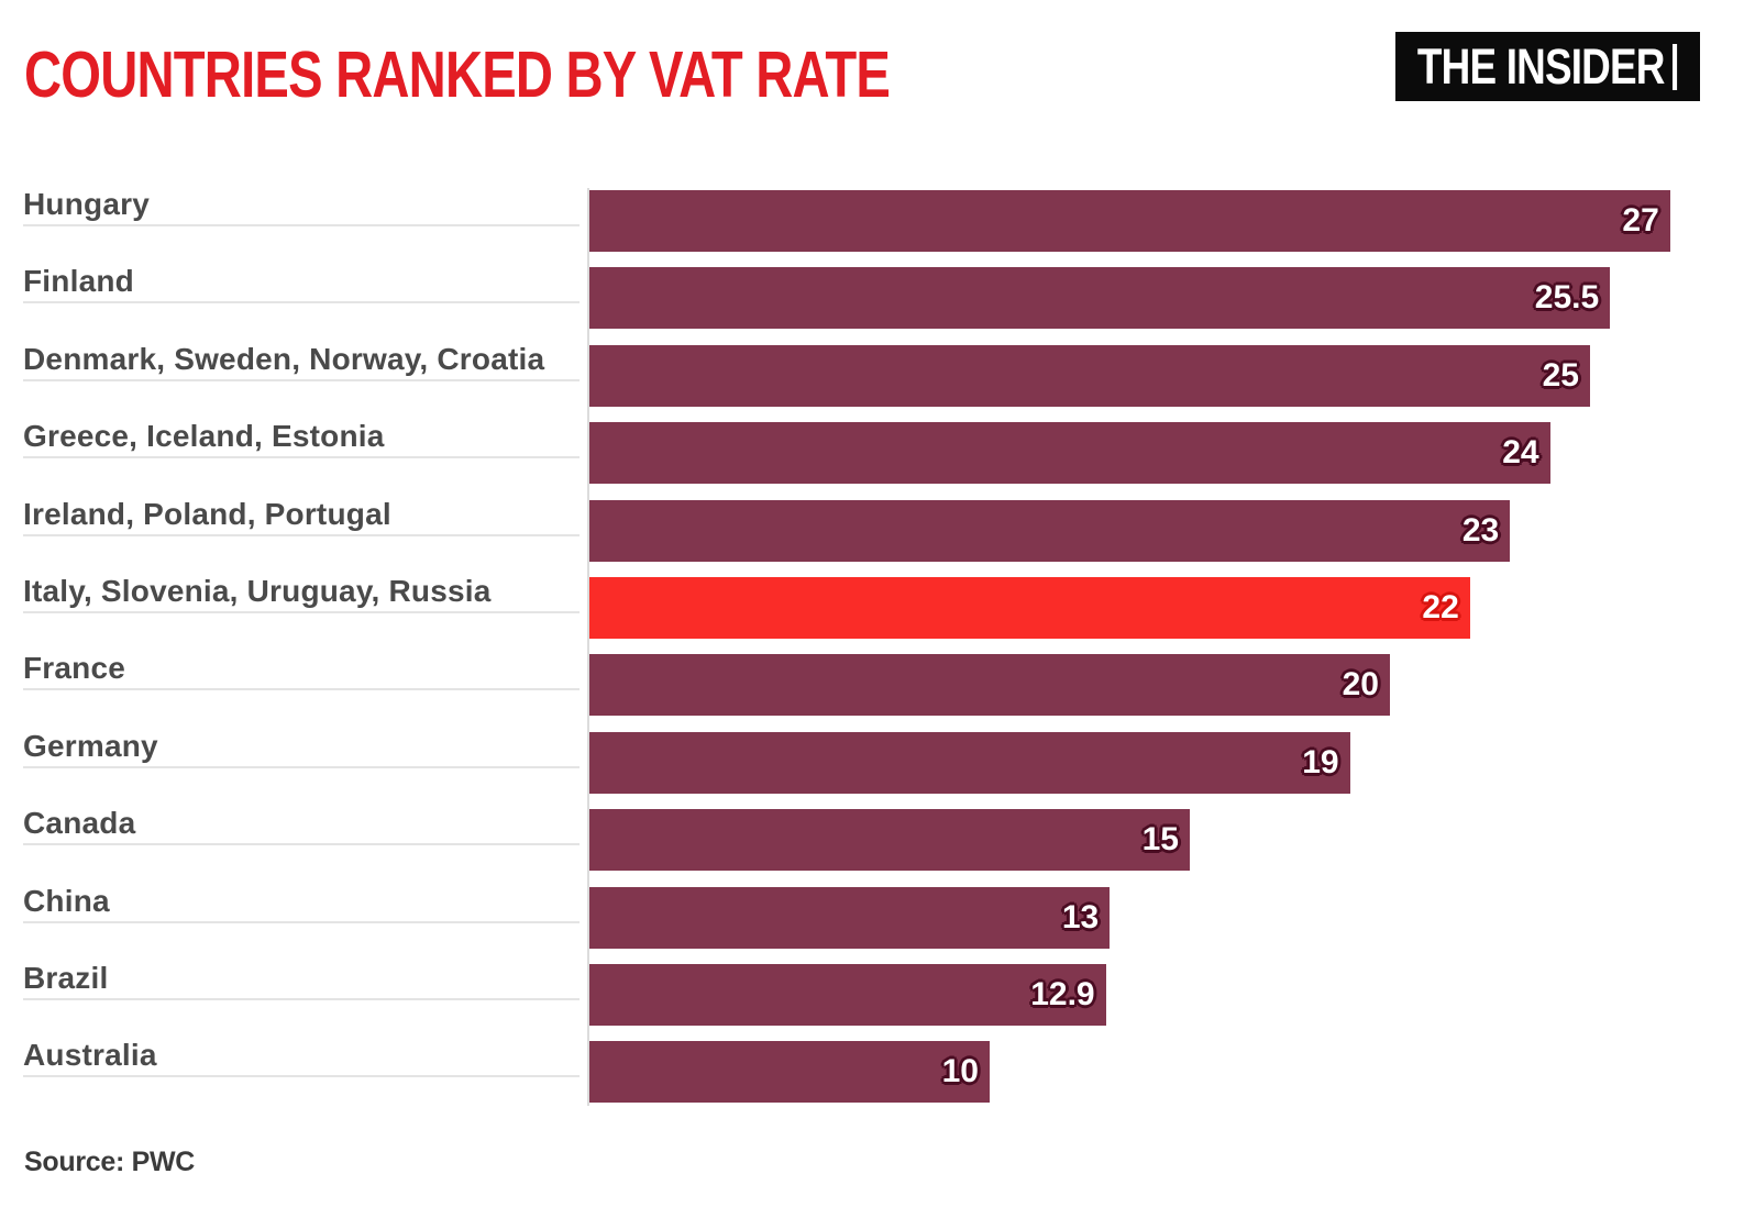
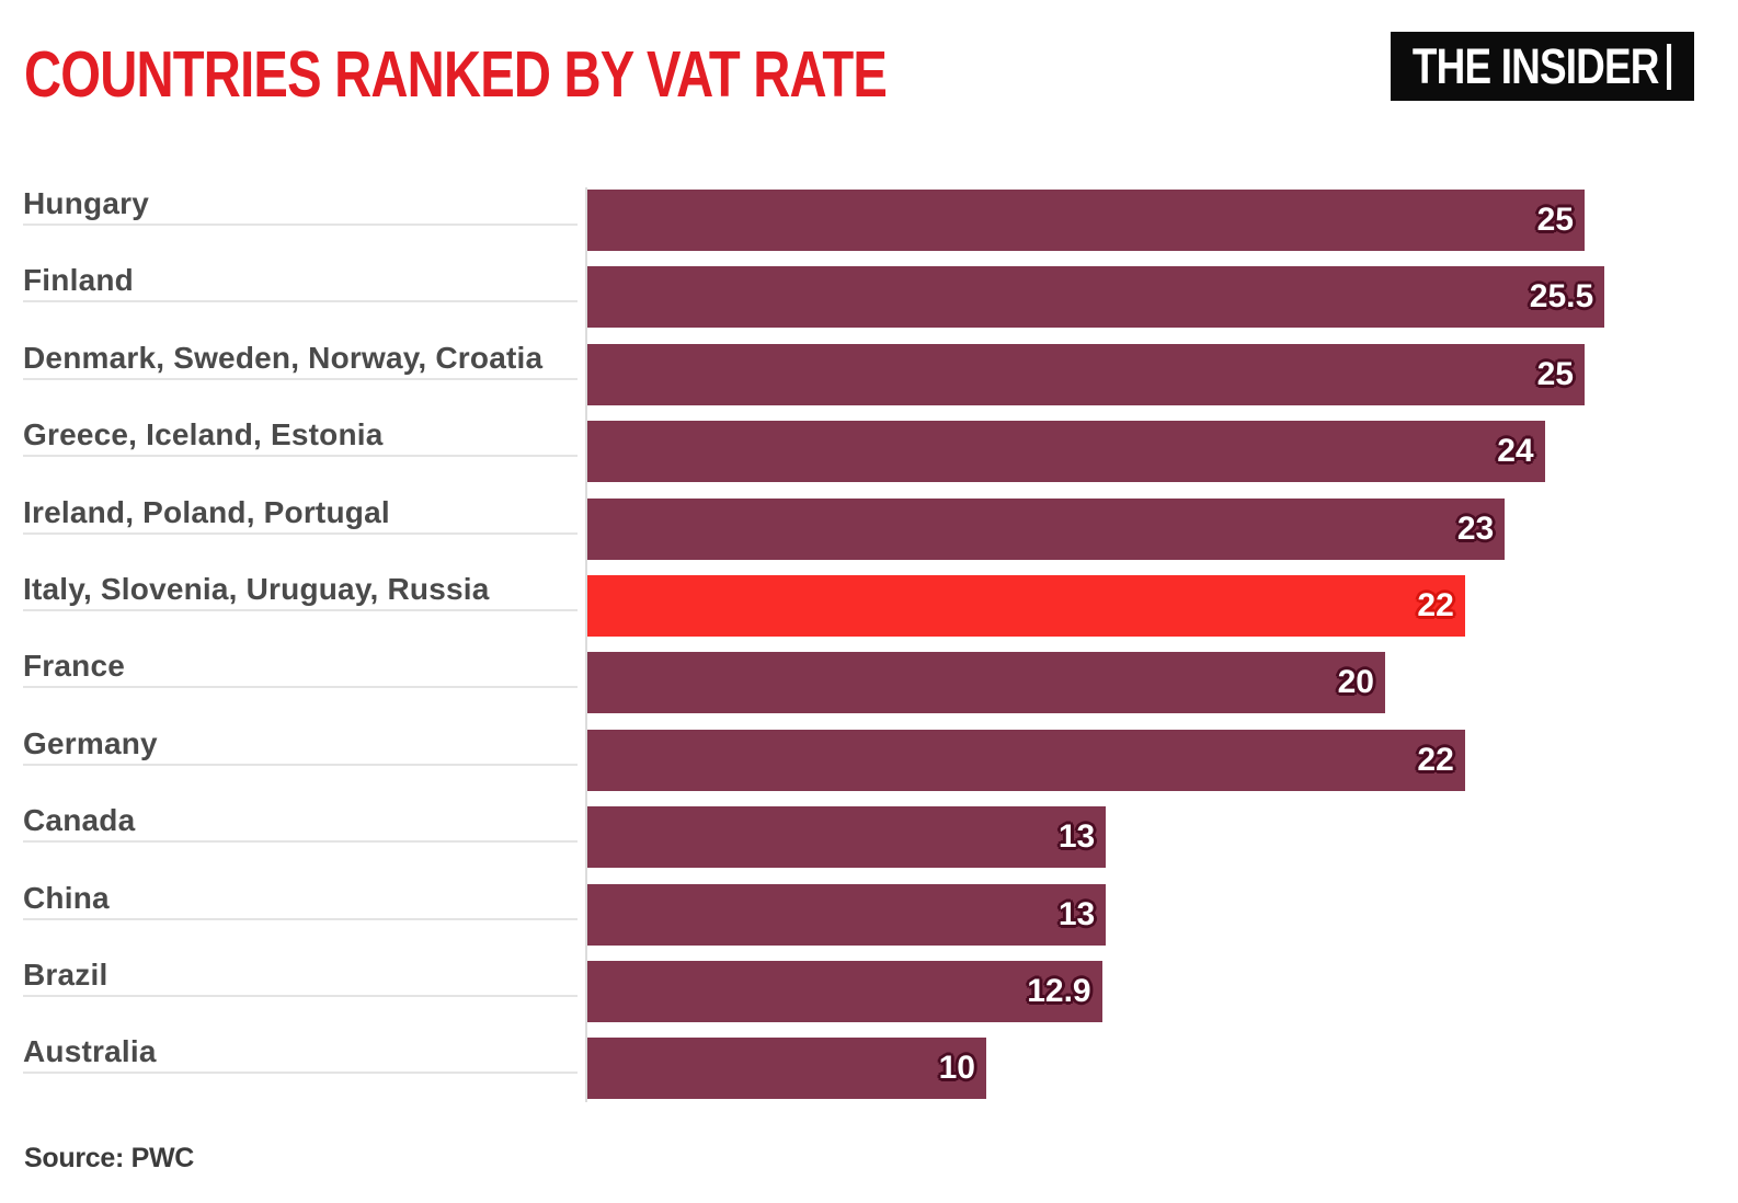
Hungary: 27 -> 25
Germany: 19 -> 22
Canada: 15 -> 13
